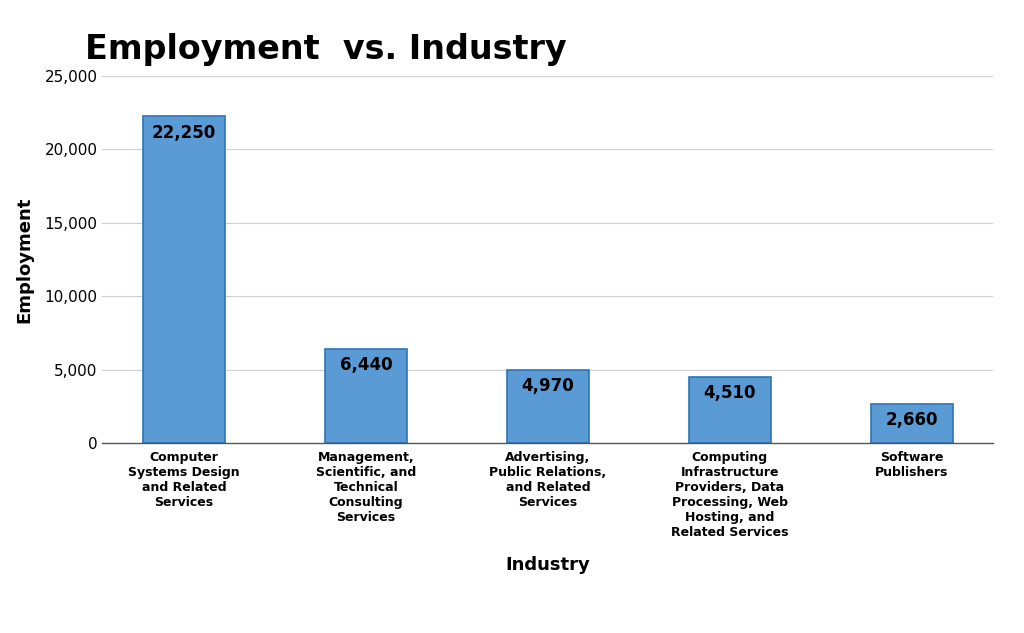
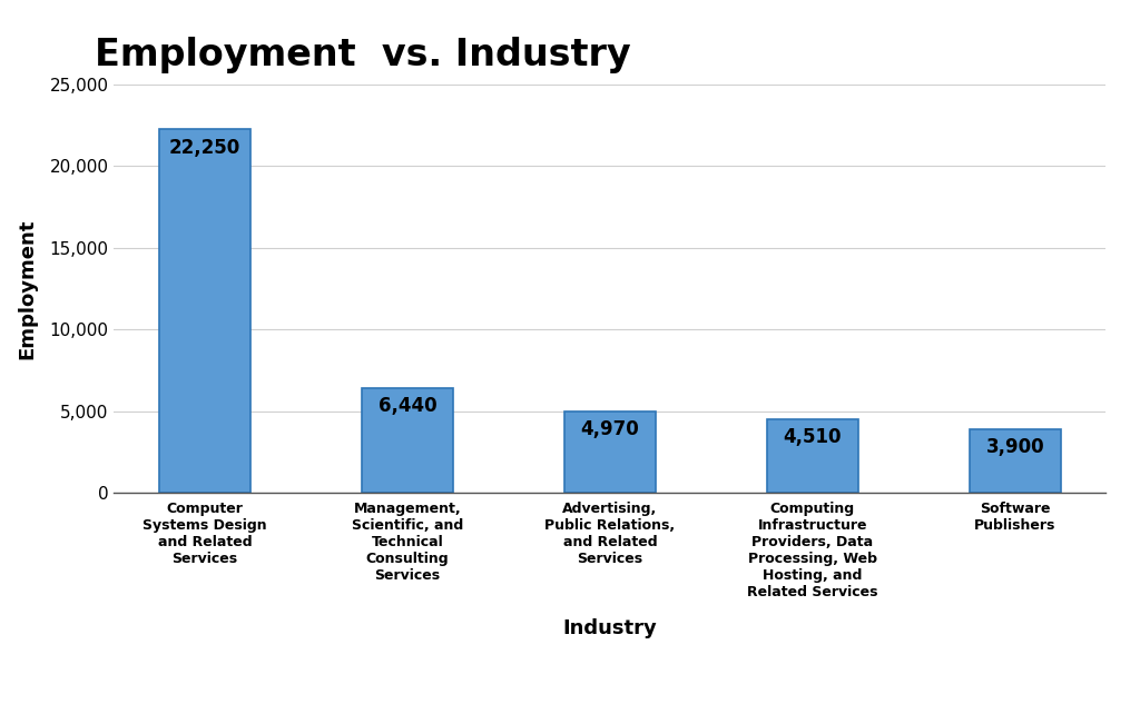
Software Publishers: 2,660 -> 3,900
